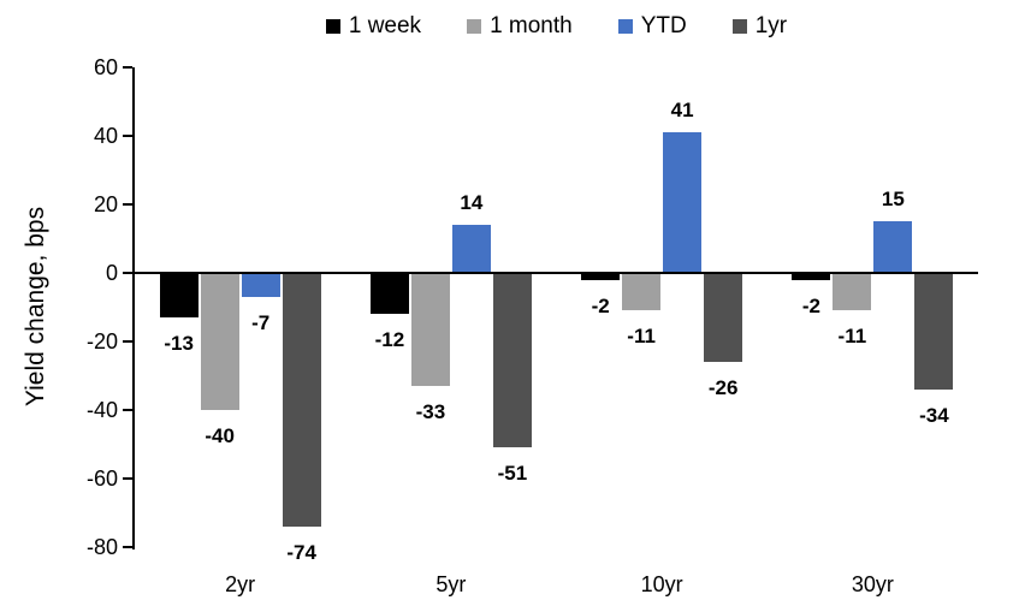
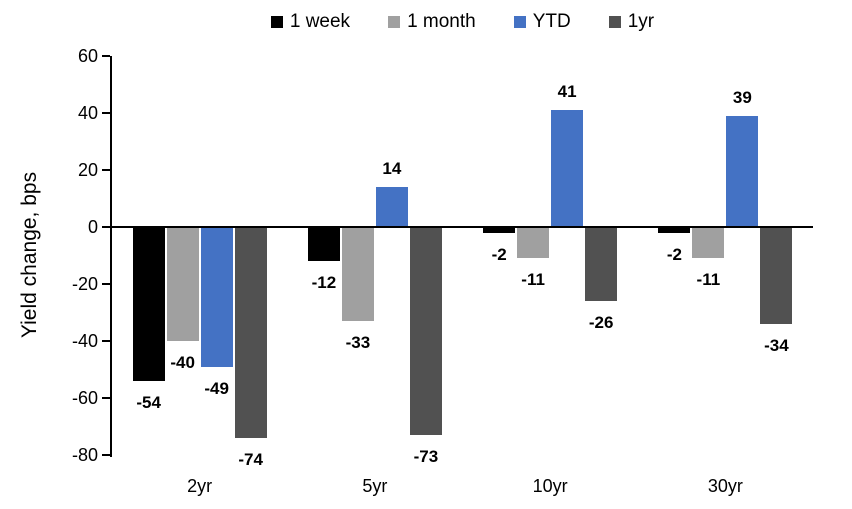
1 week/2yr: -13 -> -54
YTD/2yr: -7 -> -49
1yr/5yr: -51 -> -73
YTD/30yr: 15 -> 39
